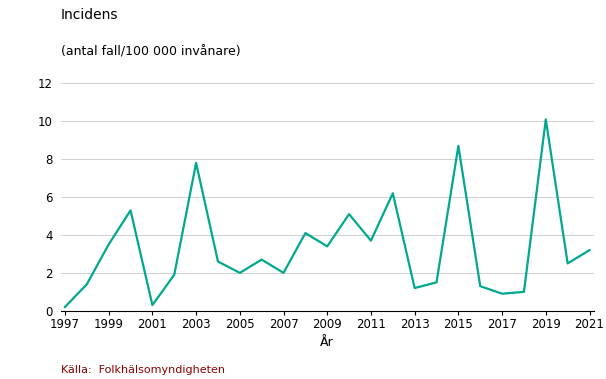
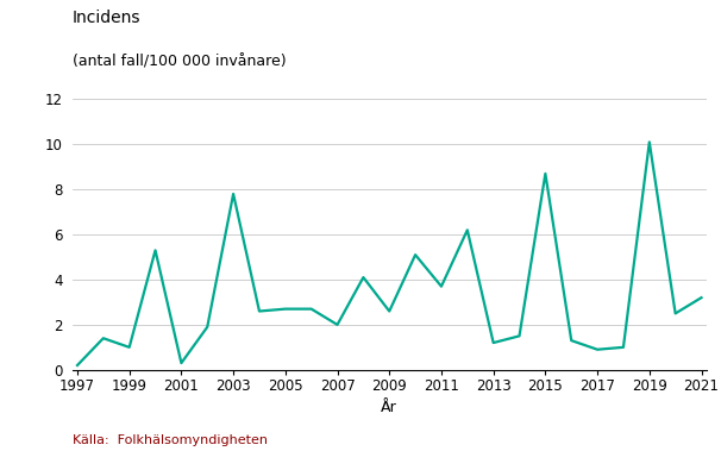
1999: 3.5 -> 1.0
2005: 2.0 -> 2.7
2009: 3.4 -> 2.6
